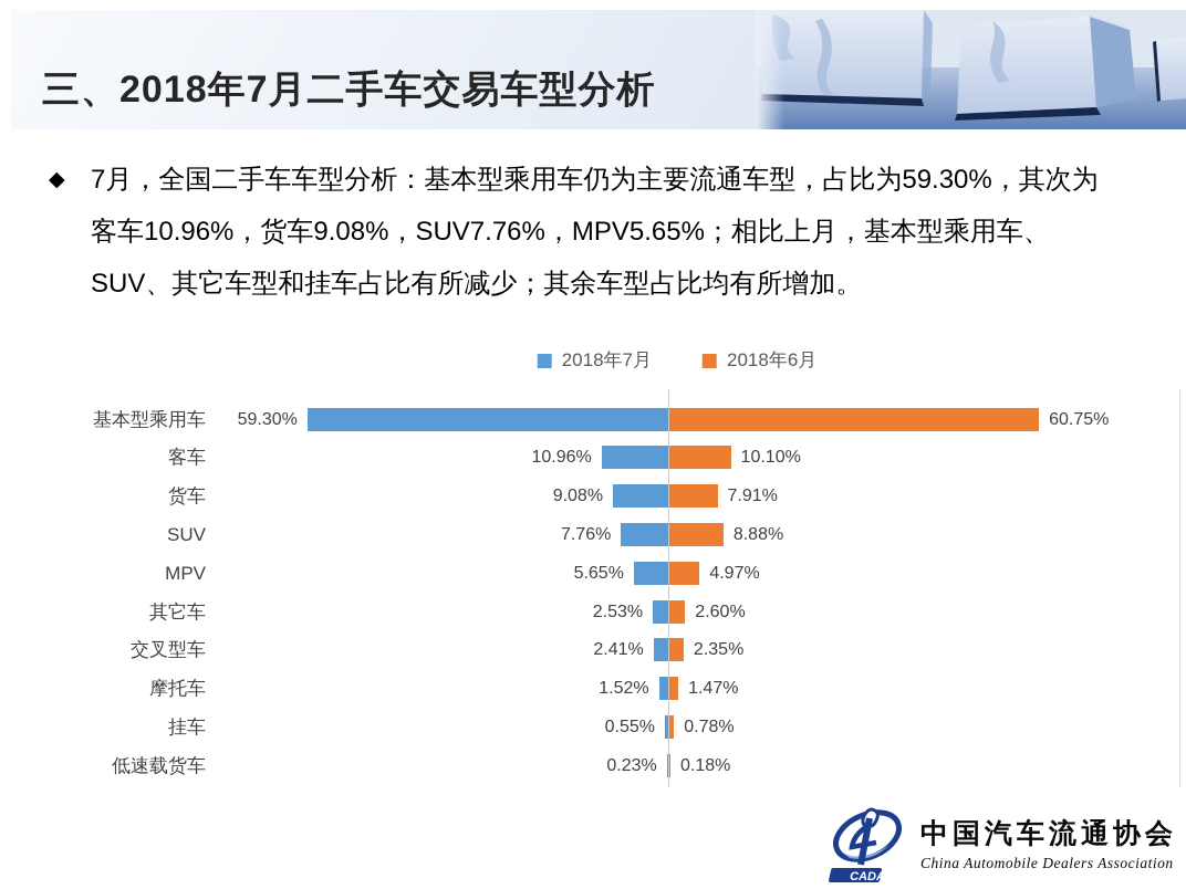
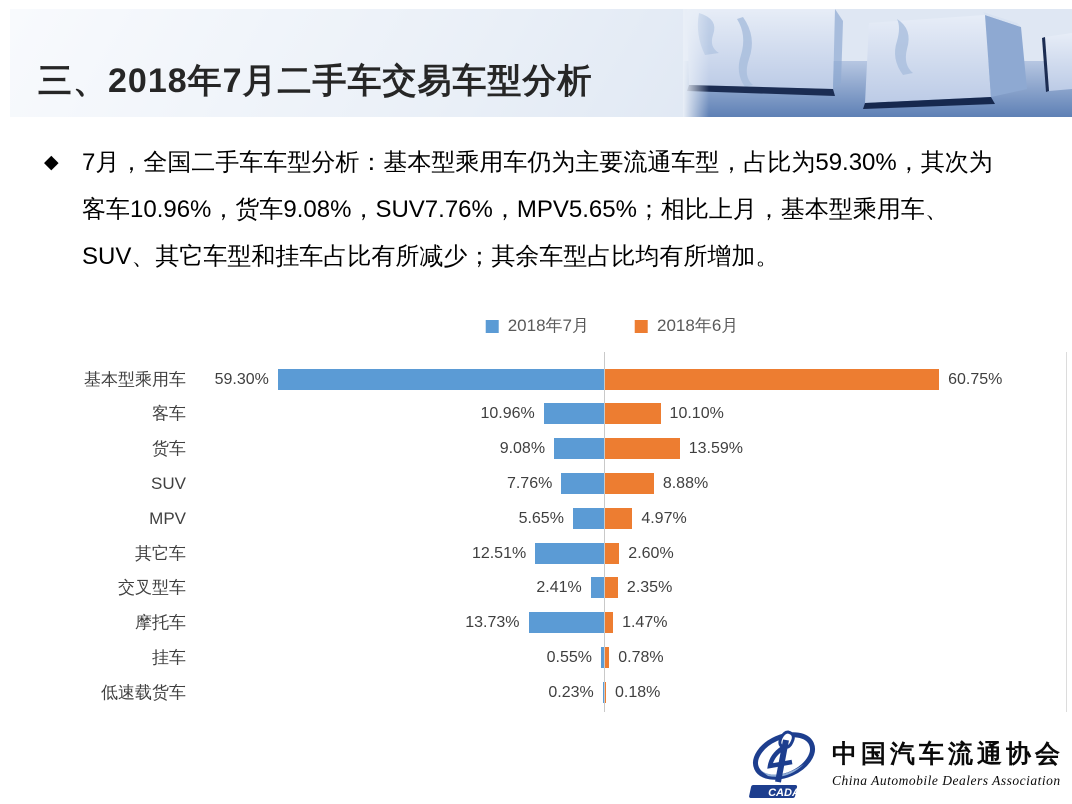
2018年6月/货车: 7.91% -> 13.59%
2018年7月/其它车: 2.53% -> 12.51%
2018年7月/摩托车: 1.52% -> 13.73%
